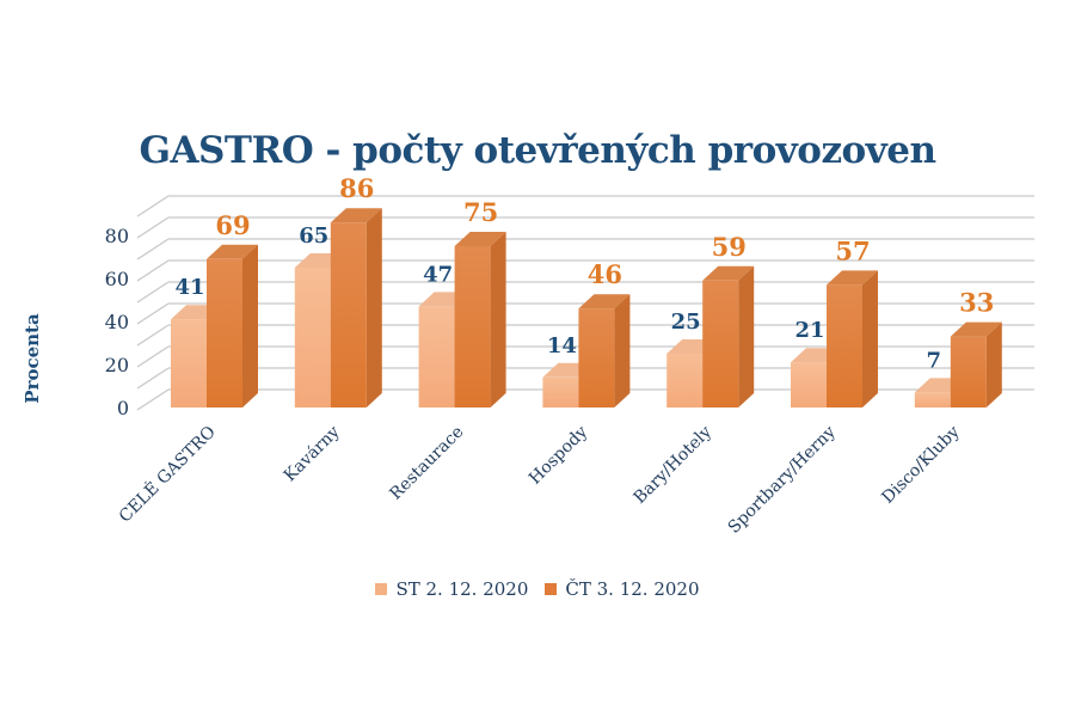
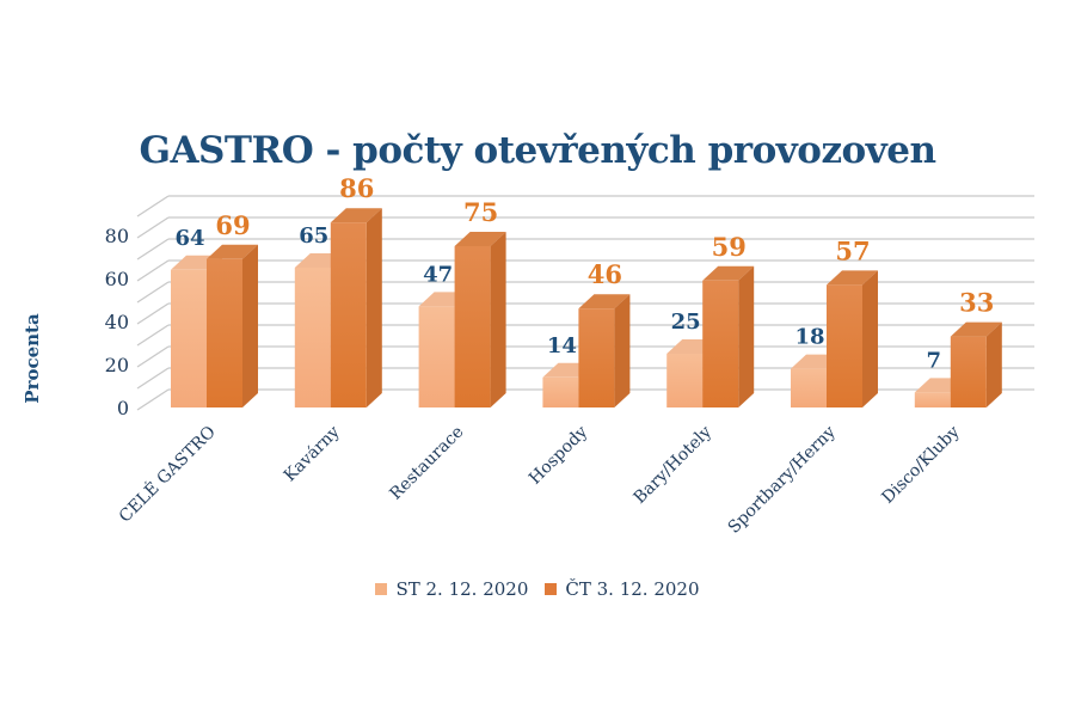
ST 2. 12. 2020/CELÉ GASTRO: 41 -> 64
ST 2. 12. 2020/Sportbary/Herny: 21 -> 18
